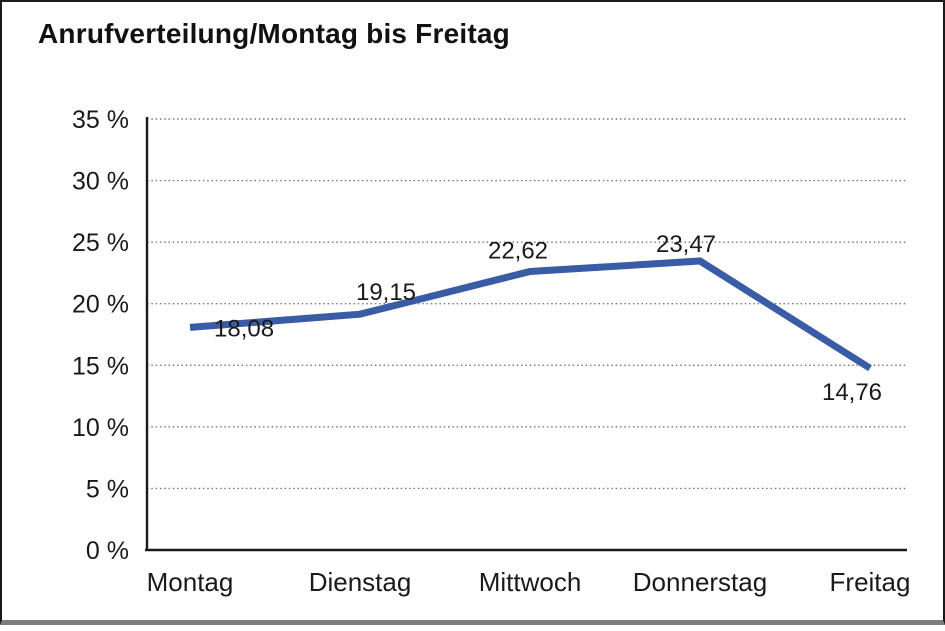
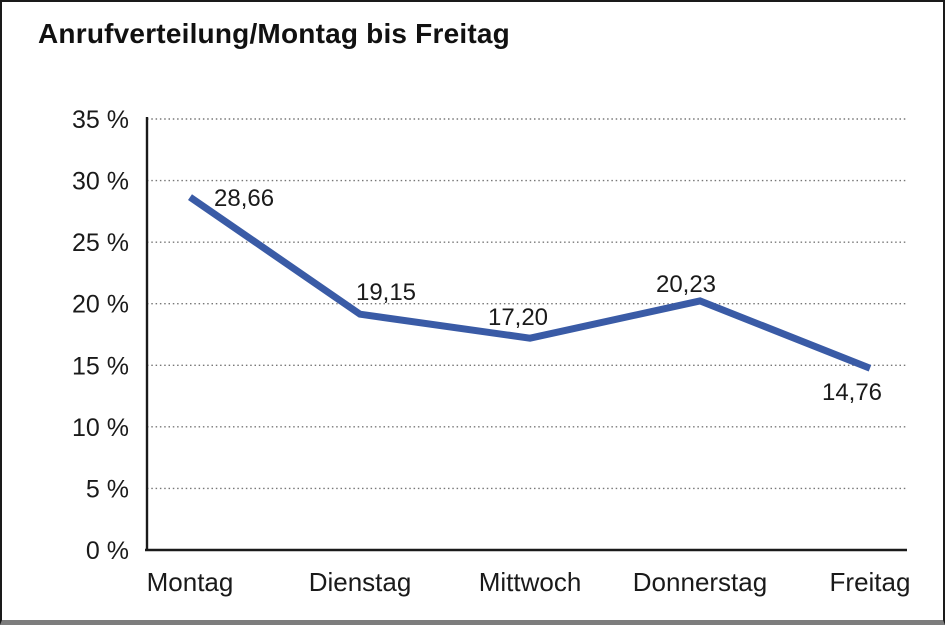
Montag: 18,08 -> 28,66
Mittwoch: 22,62 -> 17,20
Donnerstag: 23,47 -> 20,23
